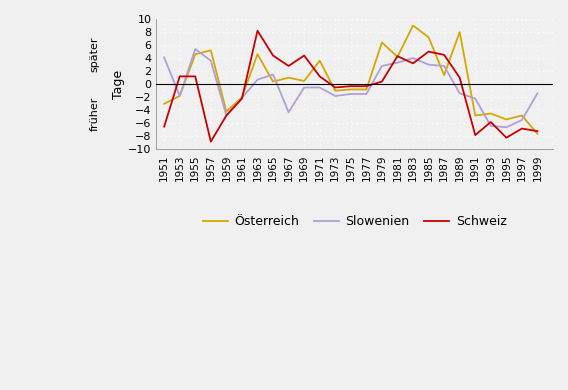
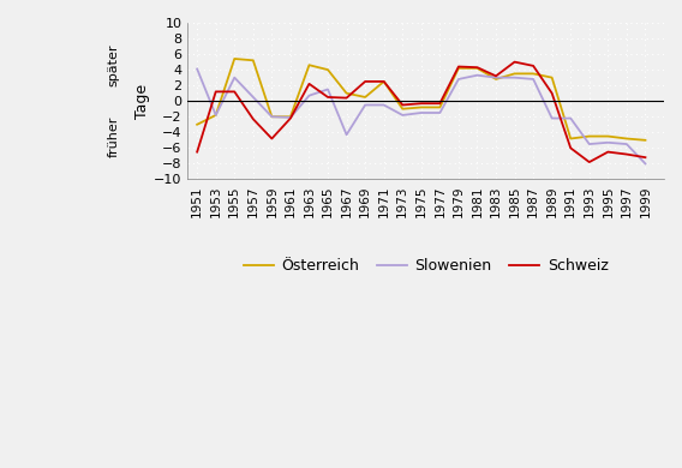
Österreich/1955: 4.6 -> 5.4
Slowenien/1955: 5.4 -> 3.0
Slowenien/1957: 3.6 -> 0.5
Schweiz/1957: -8.8 -> -2.3
Österreich/1959: -4.2 -> -2.0
Slowenien/1959: -4.8 -> -2.0
Schweiz/1963: 8.2 -> 2.2
Österreich/1965: 0.4 -> 4.0
Schweiz/1965: 4.4 -> 0.5
Schweiz/1967: 2.8 -> 0.4
Schweiz/1969: 4.4 -> 2.5
Österreich/1971: 3.6 -> 2.5
Schweiz/1971: 1.2 -> 2.5
Österreich/1979: 6.4 -> 4.2
Schweiz/1979: 0.4 -> 4.4
Österreich/1983: 9.0 -> 2.8
Slowenien/1983: 4.0 -> 3.0
Österreich/1985: 7.2 -> 3.5
Österreich/1987: 1.4 -> 3.5
Österreich/1989: 8.0 -> 3.0
Slowenien/1989: -1.4 -> -2.2
Schweiz/1991: -7.8 -> -6.0
Slowenien/1993: -6.4 -> -5.5
Schweiz/1993: -5.8 -> -7.8
Österreich/1995: -5.4 -> -4.5
Slowenien/1995: -6.6 -> -5.3
Schweiz/1995: -8.2 -> -6.5
Österreich/1999: -7.6 -> -5.0
Slowenien/1999: -1.4 -> -8.0
